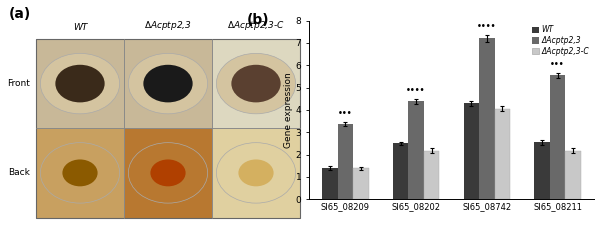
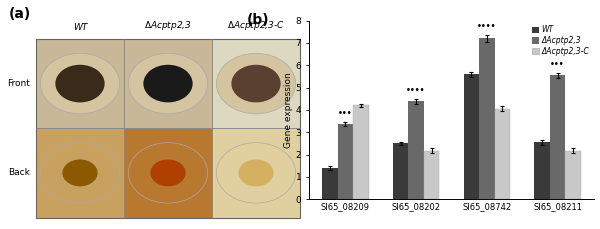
ΔAcptp2,3-C/SI65_08209: 1.38 -> 4.20
WT/SI65_08742: 4.30 -> 5.60
